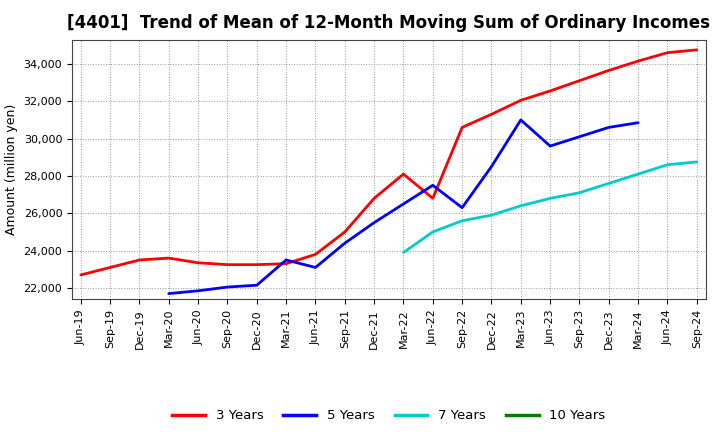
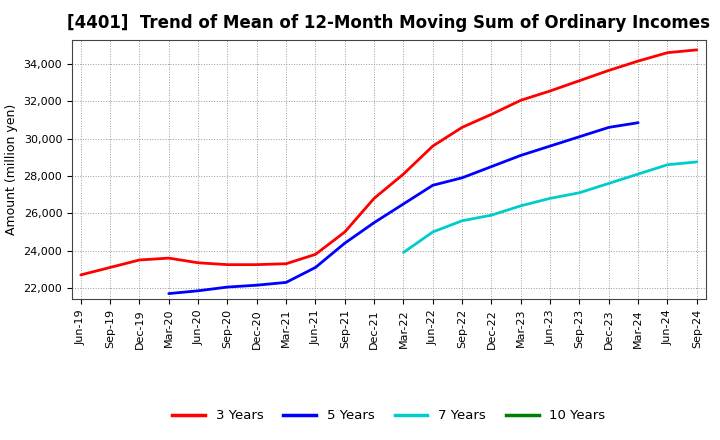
5 Years/Mar-21: 23,500 -> 22,300
3 Years/Jun-22: 26,800 -> 29,600
5 Years/Sep-22: 26,300 -> 27,900
5 Years/Mar-23: 31,000 -> 29,100
